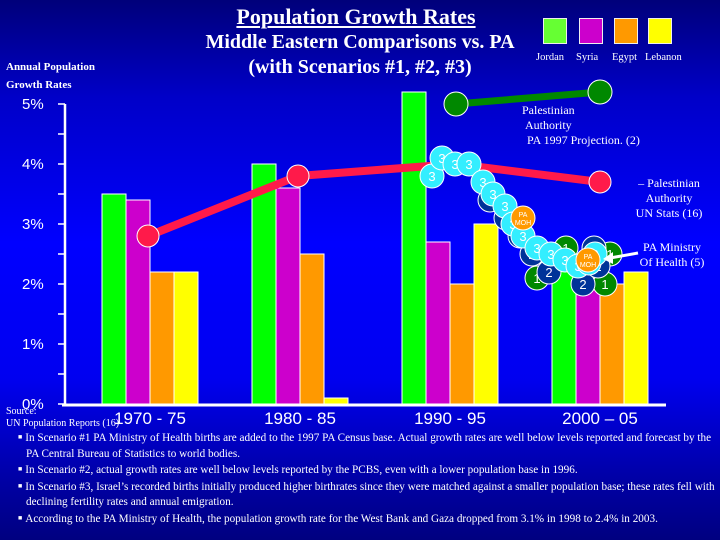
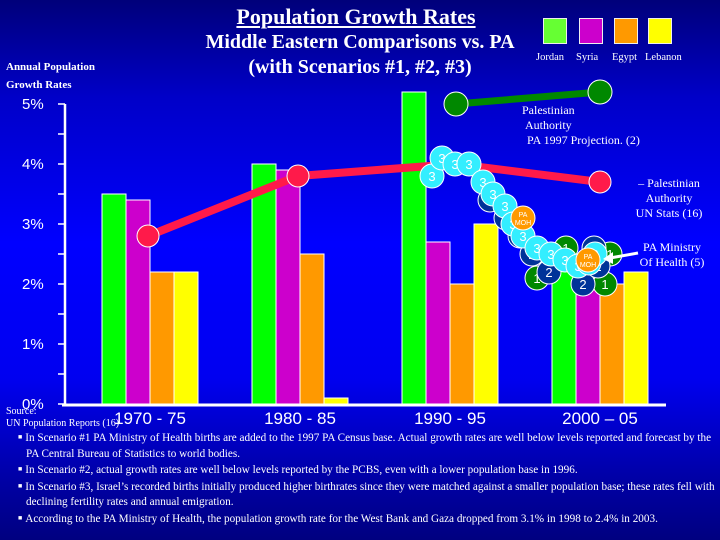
Syria/1980 - 85: 3.6% -> 3.9%
